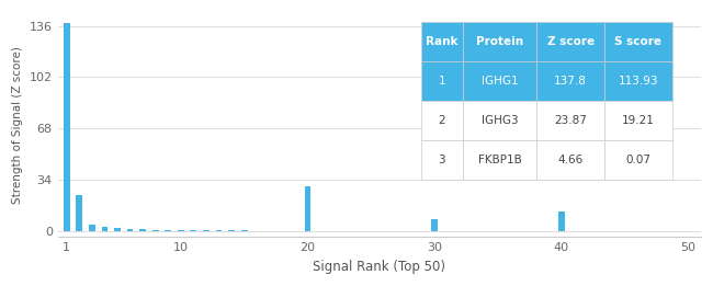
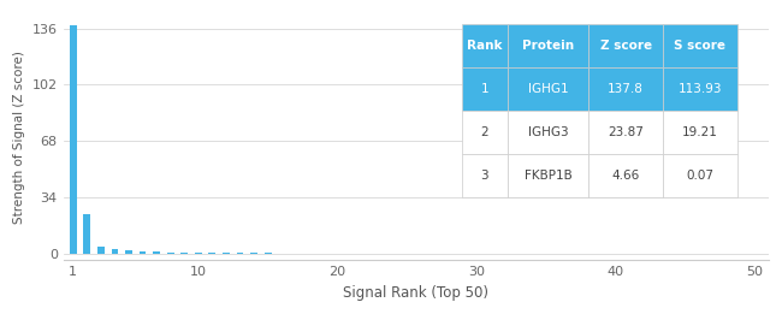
20: 30 -> 0
30: 8 -> 0
40: 13 -> 0
